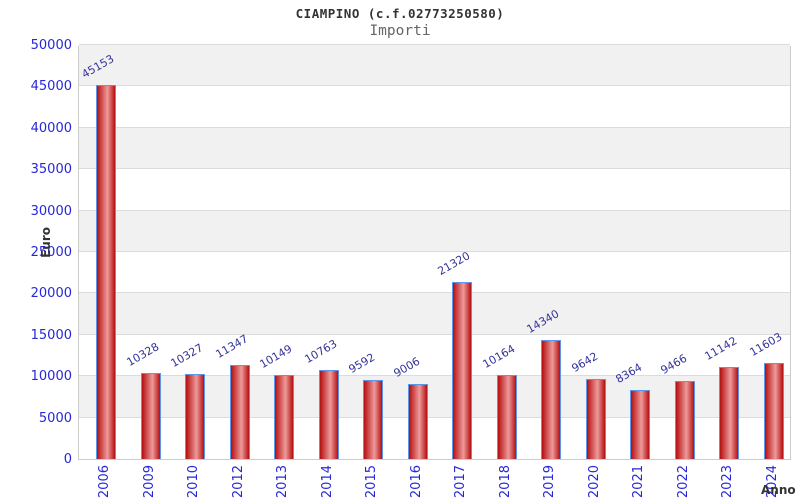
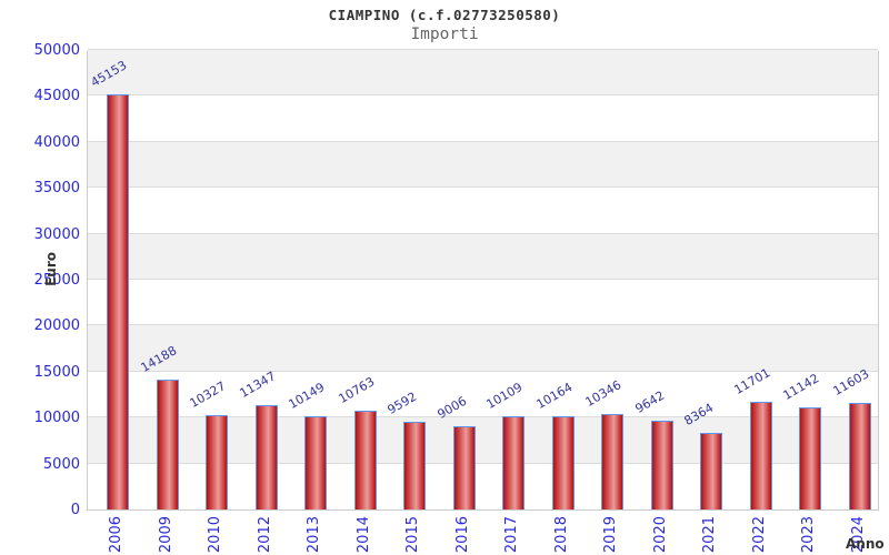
2009: 10328 -> 14188
2017: 21320 -> 10109
2019: 14340 -> 10346
2022: 9466 -> 11701
